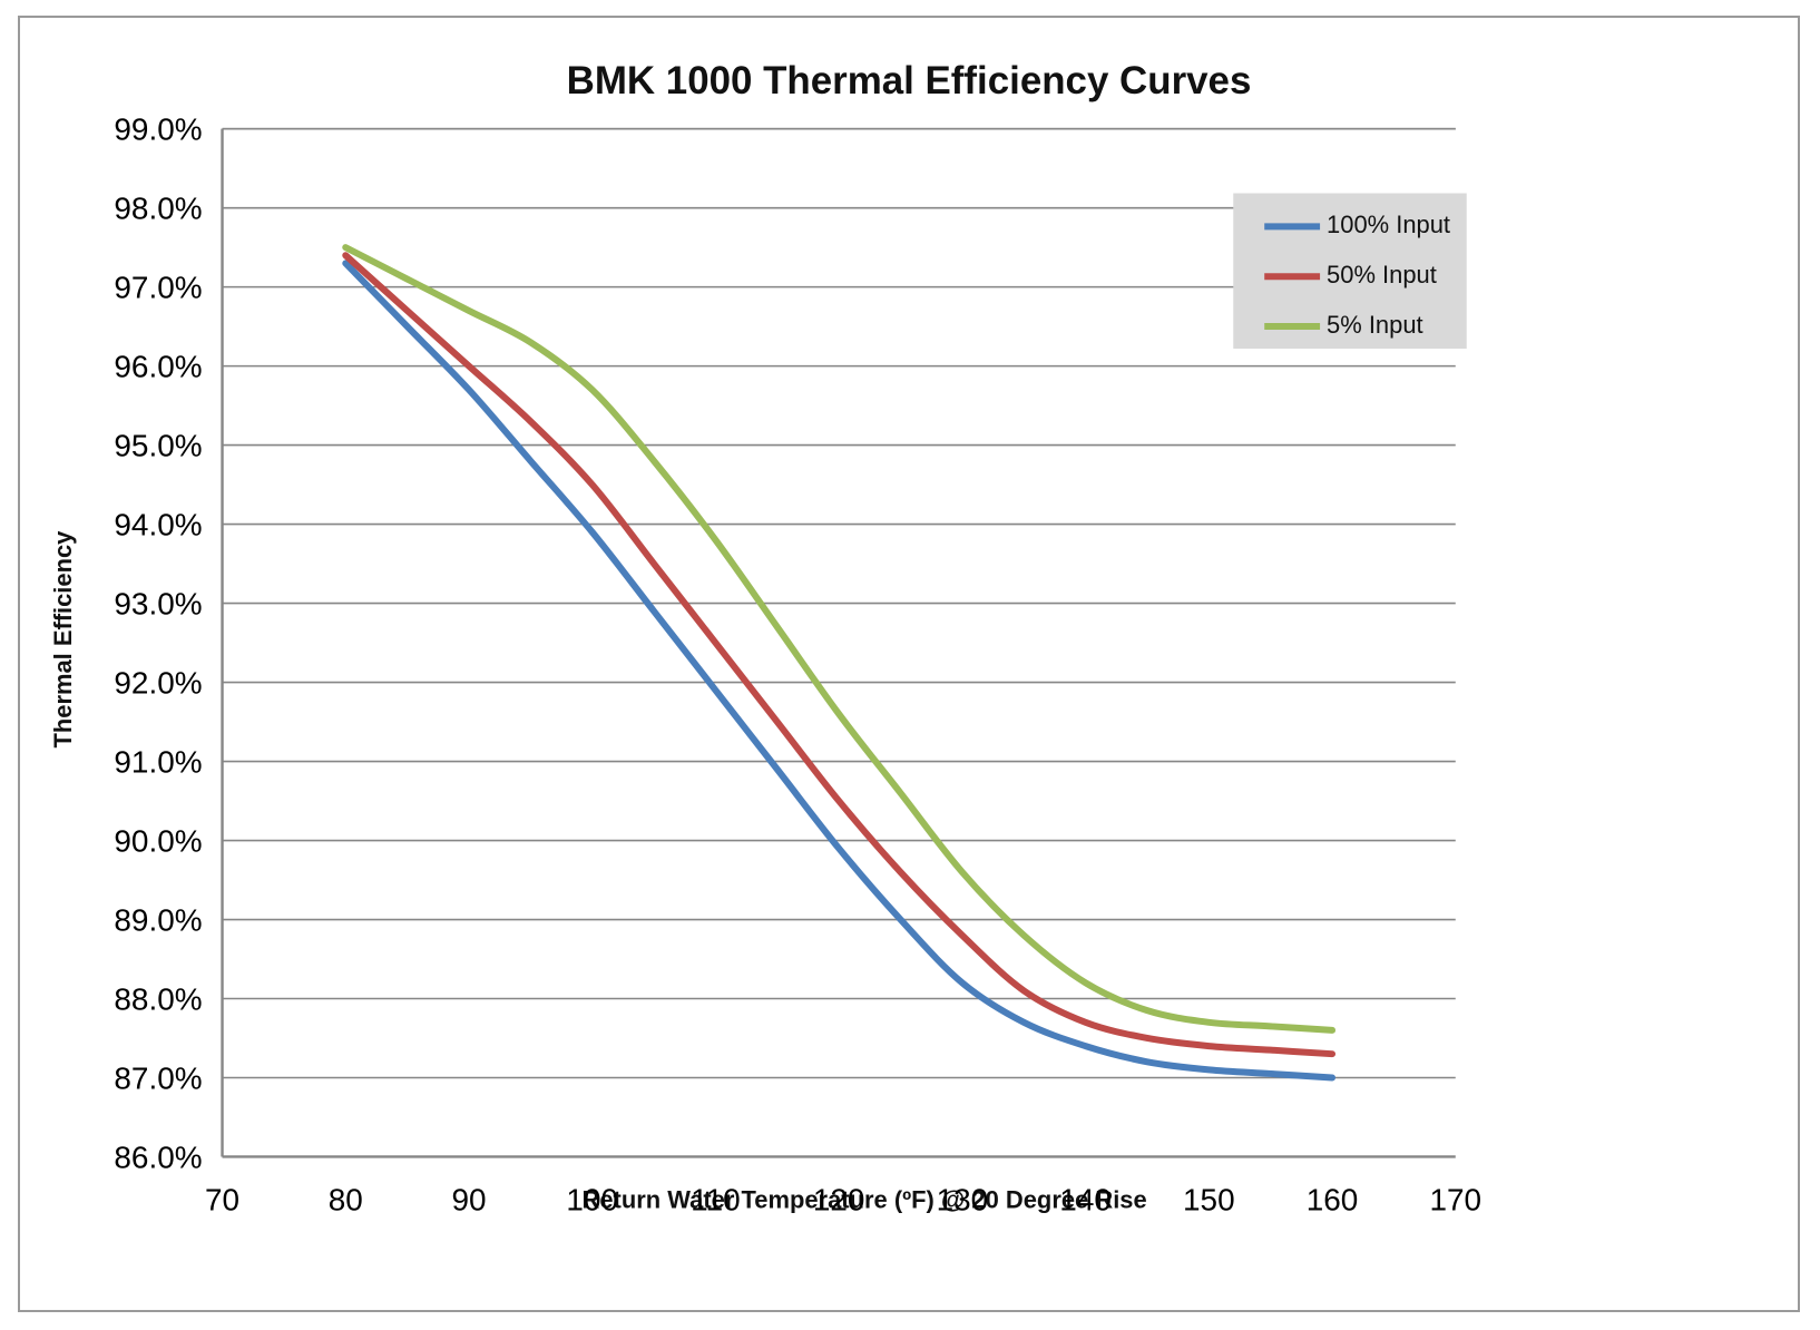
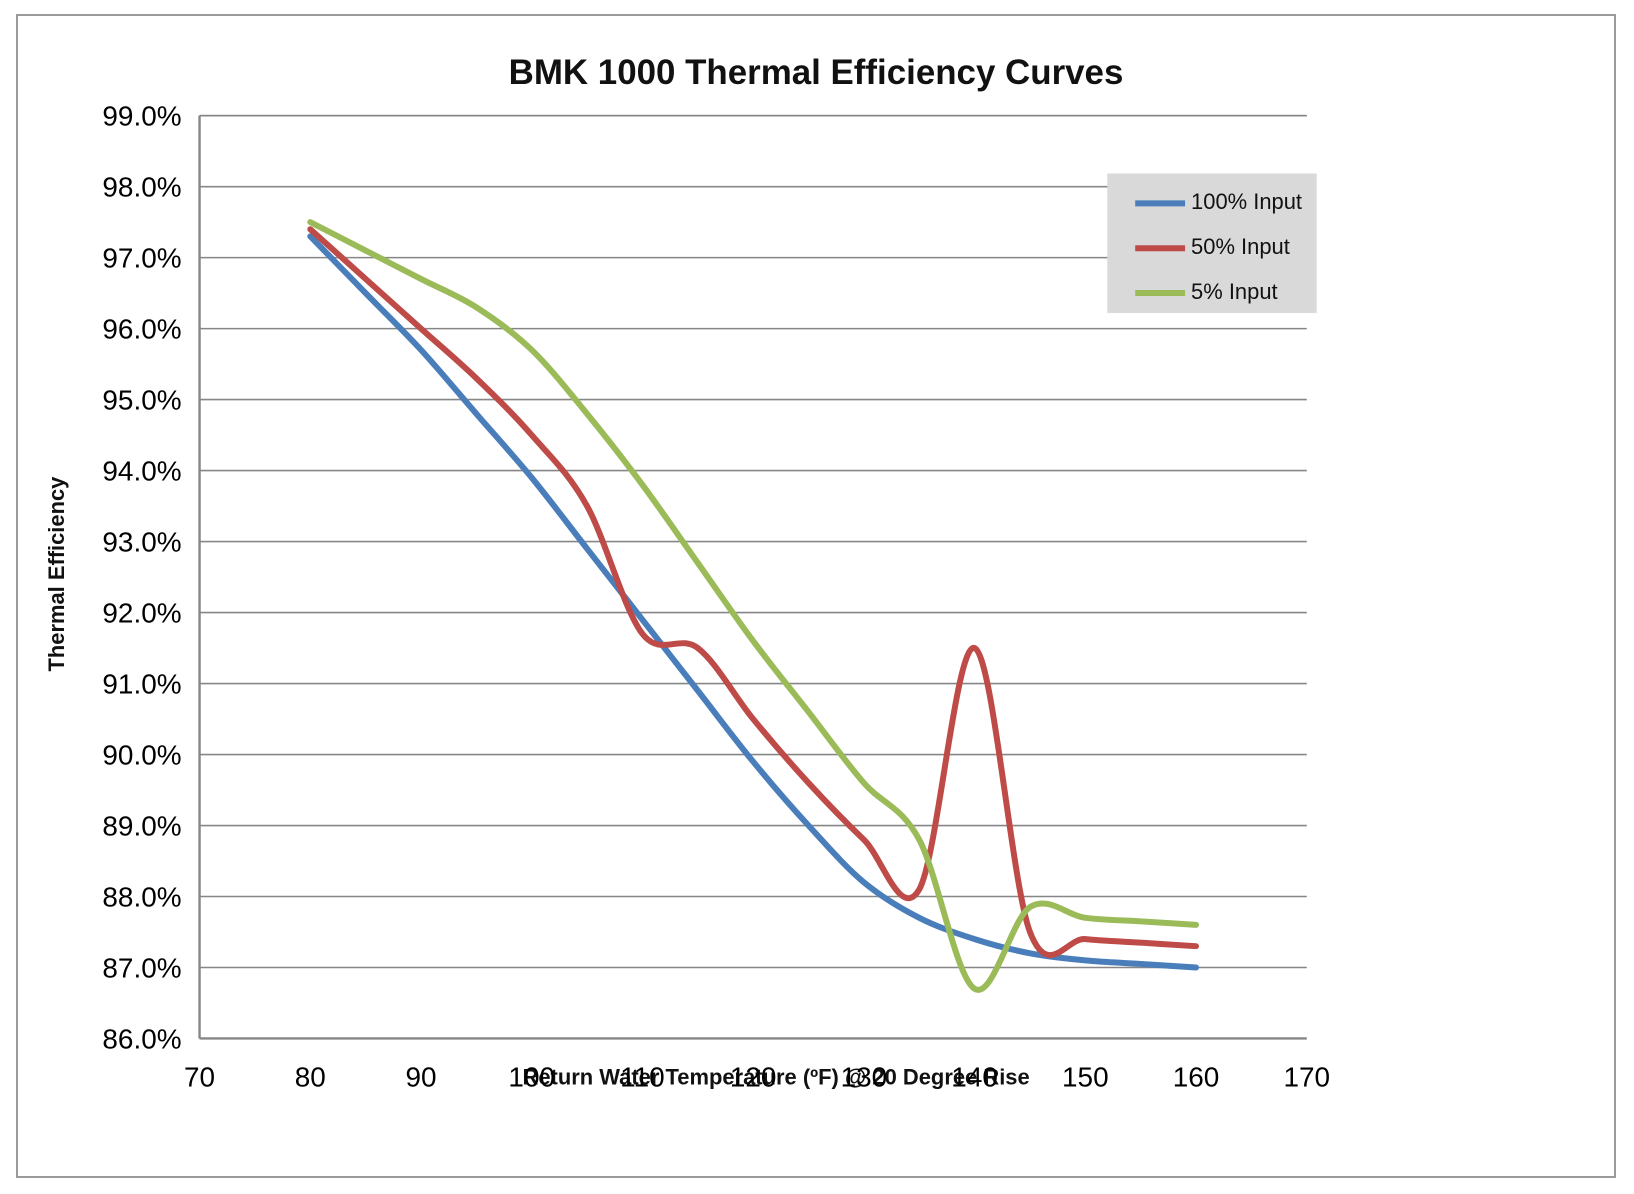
50% Input/110: 92.5% -> 91.7%
50% Input/140: 87.7% -> 91.5%
5% Input/140: 88.2% -> 86.7%
